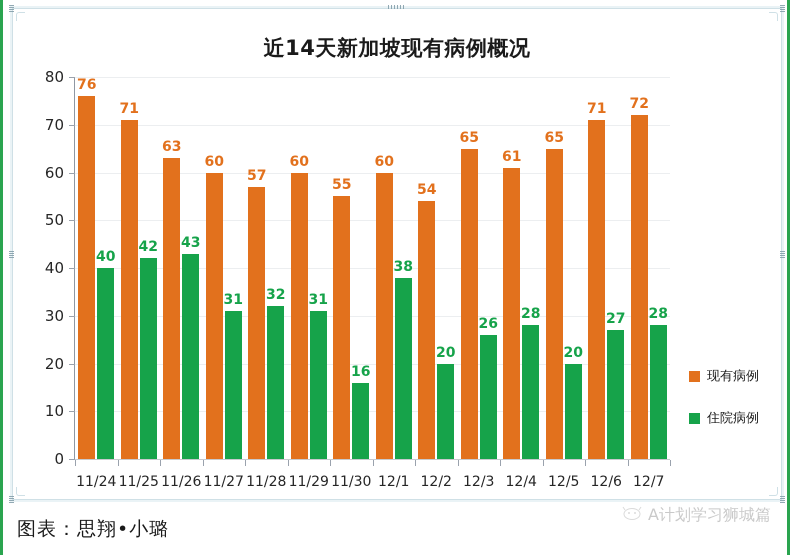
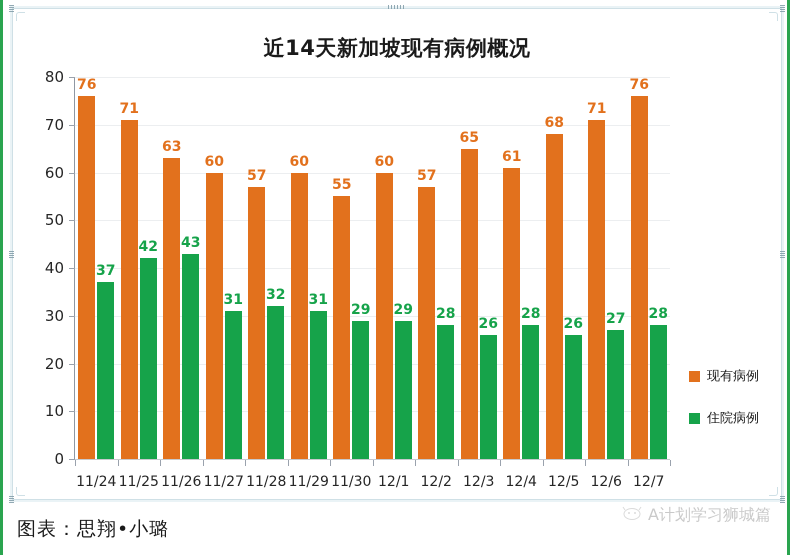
住院病例/11/24: 40 -> 37
住院病例/11/30: 16 -> 29
住院病例/12/1: 38 -> 29
现有病例/12/2: 54 -> 57
住院病例/12/2: 20 -> 28
现有病例/12/5: 65 -> 68
住院病例/12/5: 20 -> 26
现有病例/12/7: 72 -> 76
